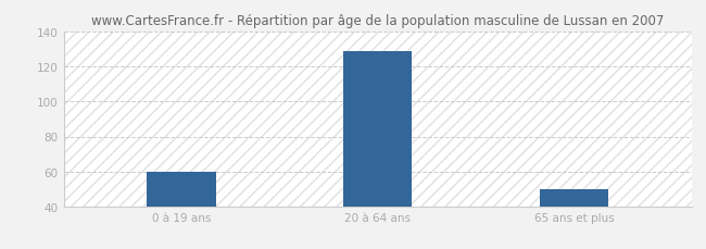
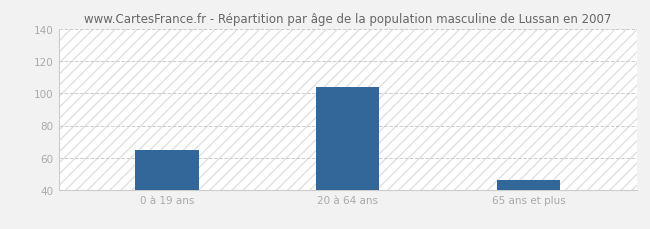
0 à 19 ans: 60 -> 65
20 à 64 ans: 129 -> 104
65 ans et plus: 50 -> 46
